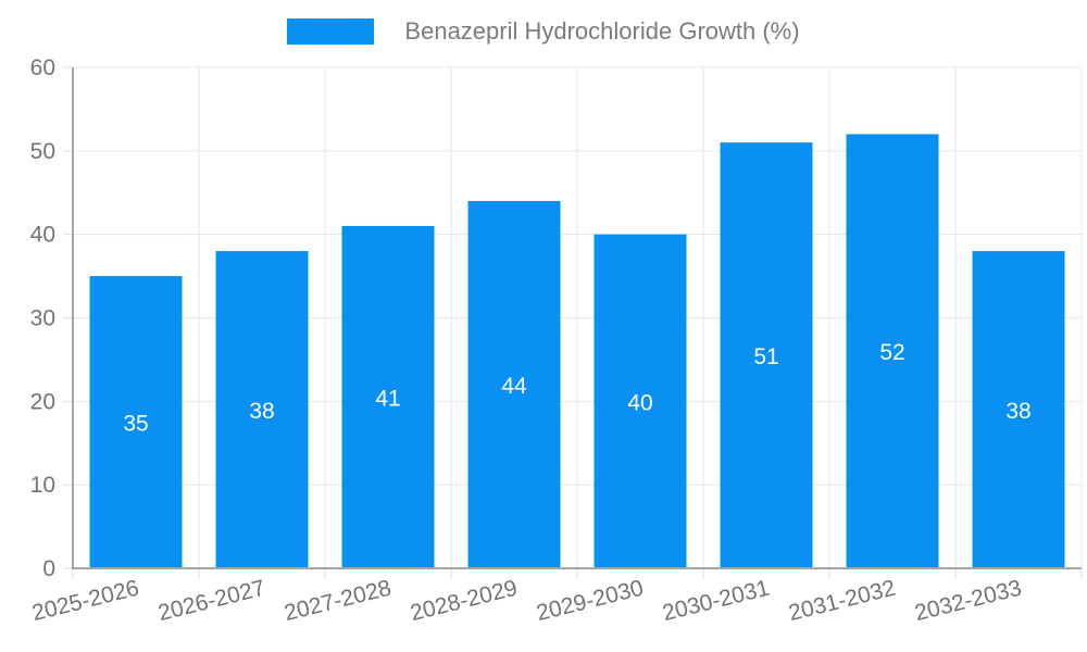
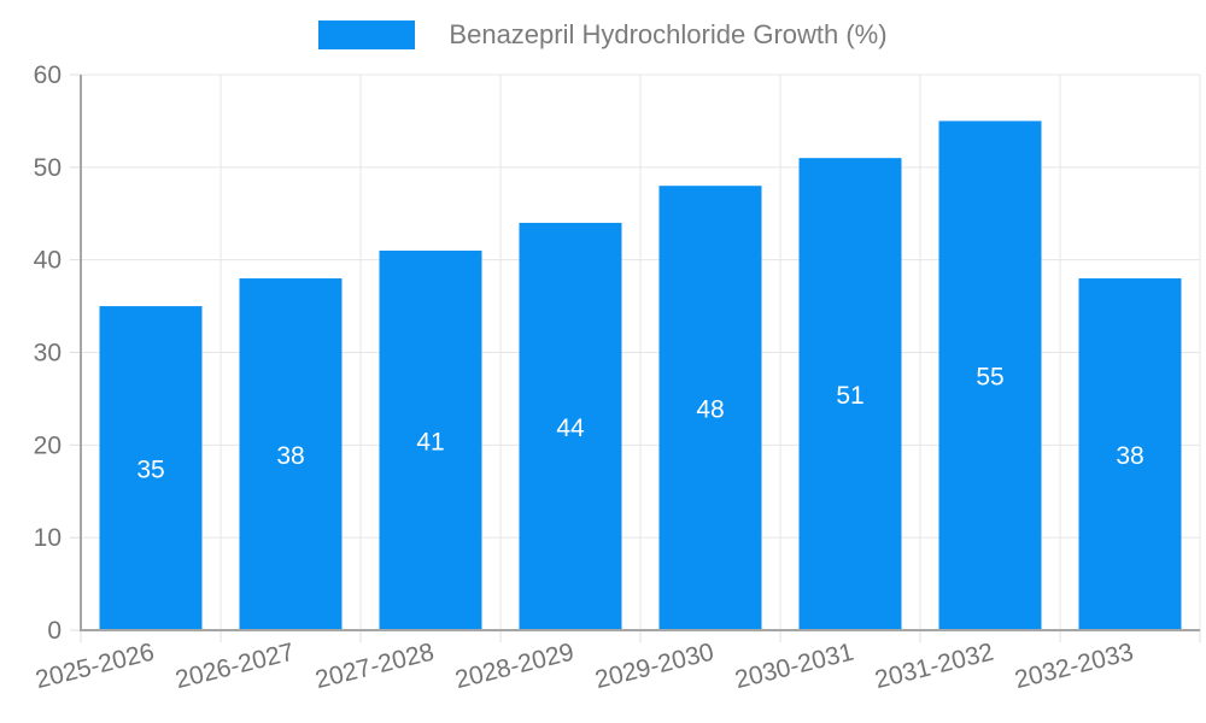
2029-2030: 40 -> 48
2031-2032: 52 -> 55
